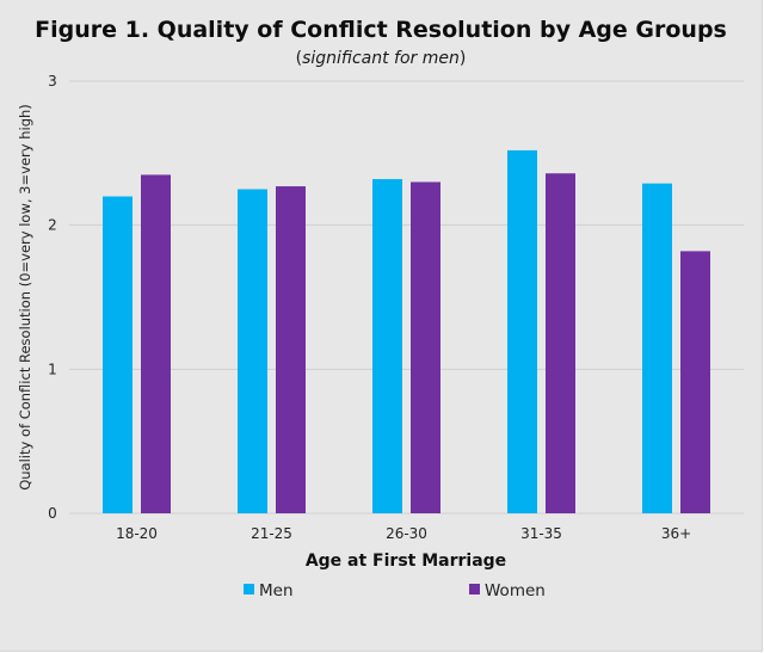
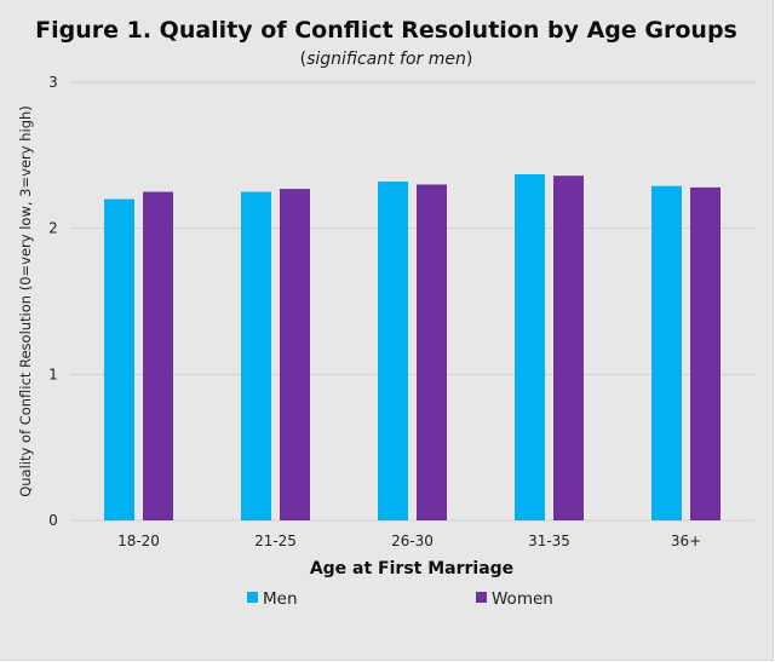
Women/18-20: 2.35 -> 2.25
Men/31-35: 2.52 -> 2.37
Women/36+: 1.82 -> 2.28
